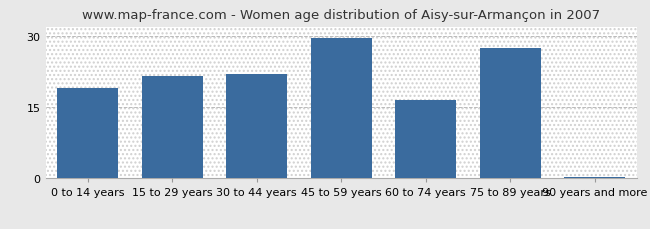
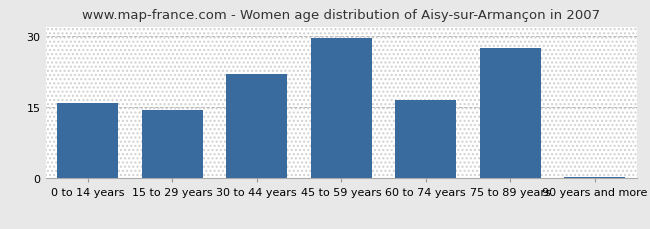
0 to 14 years: 19.0 -> 16.0
15 to 29 years: 21.5 -> 14.5
